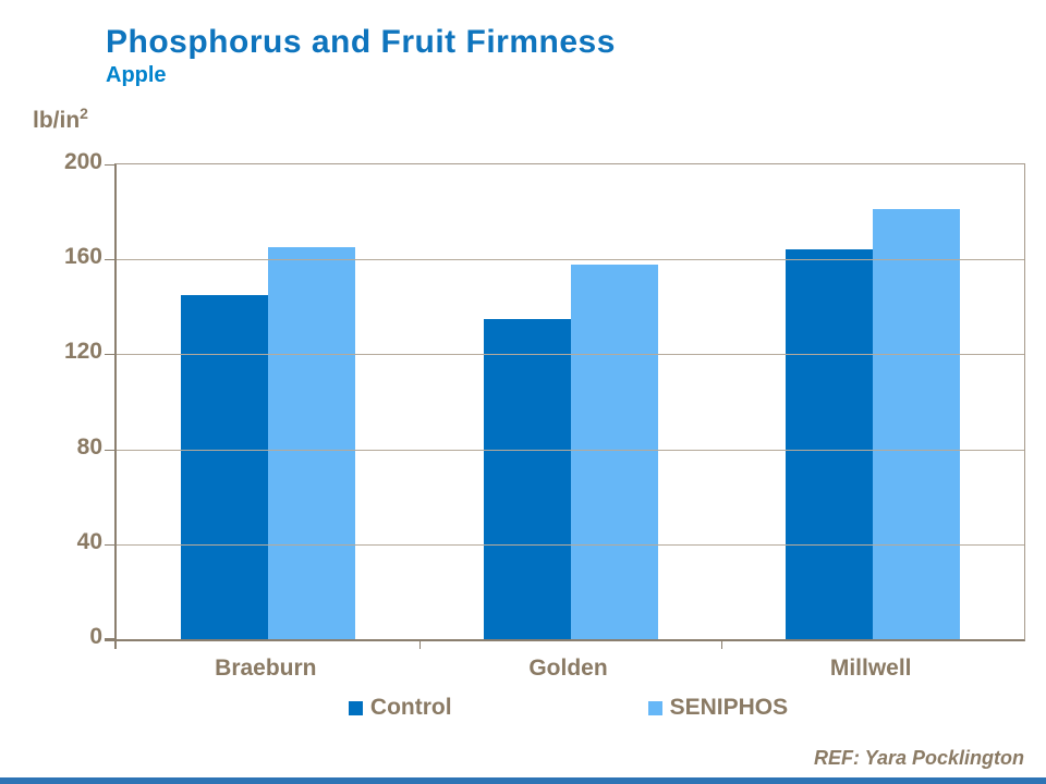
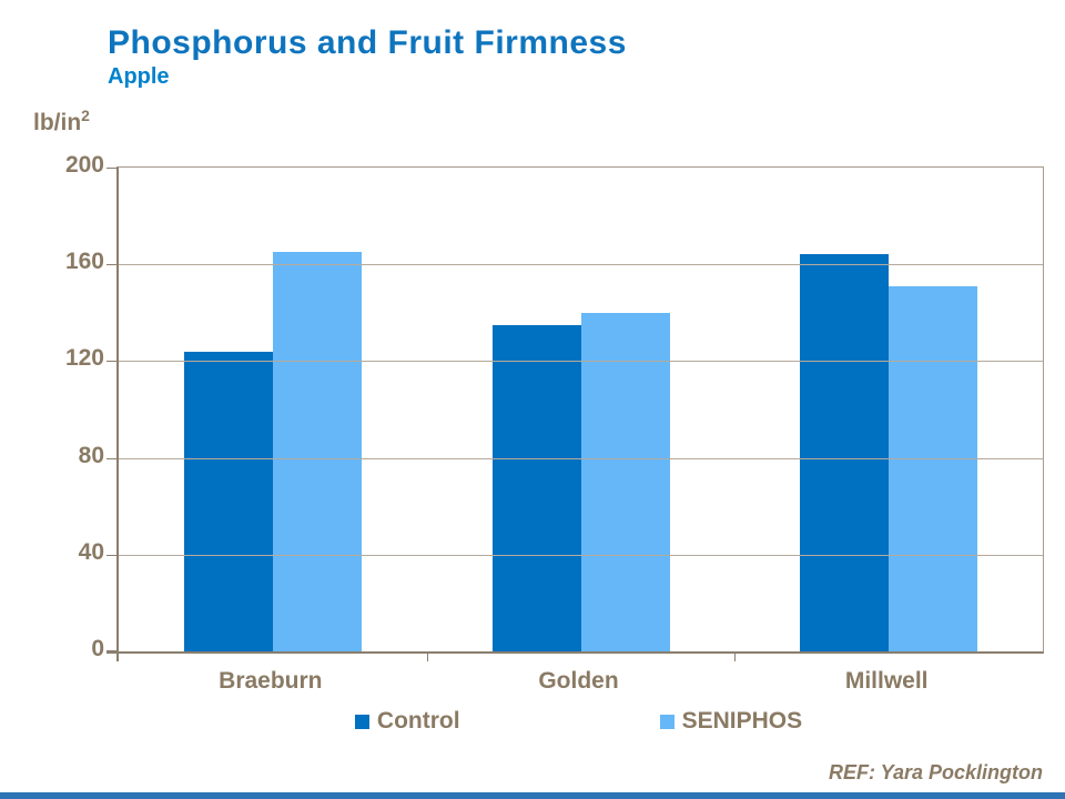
Control/Braeburn: 145 -> 124
SENIPHOS/Golden: 158 -> 140
SENIPHOS/Millwell: 181 -> 151
